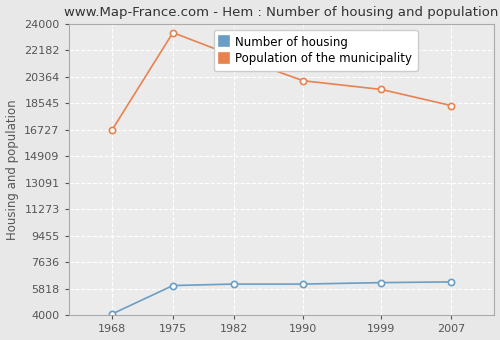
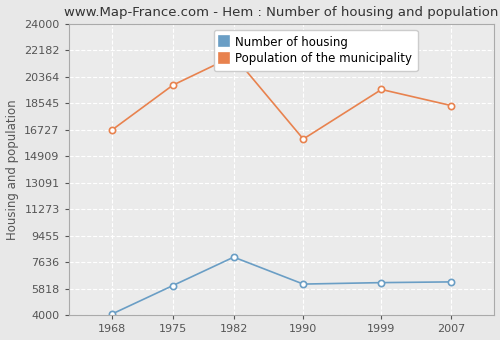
Population of the municipality/1975: 23400 -> 19800
Number of housing/1982: 6200 -> 8000
Population of the municipality/1990: 20100 -> 16100
